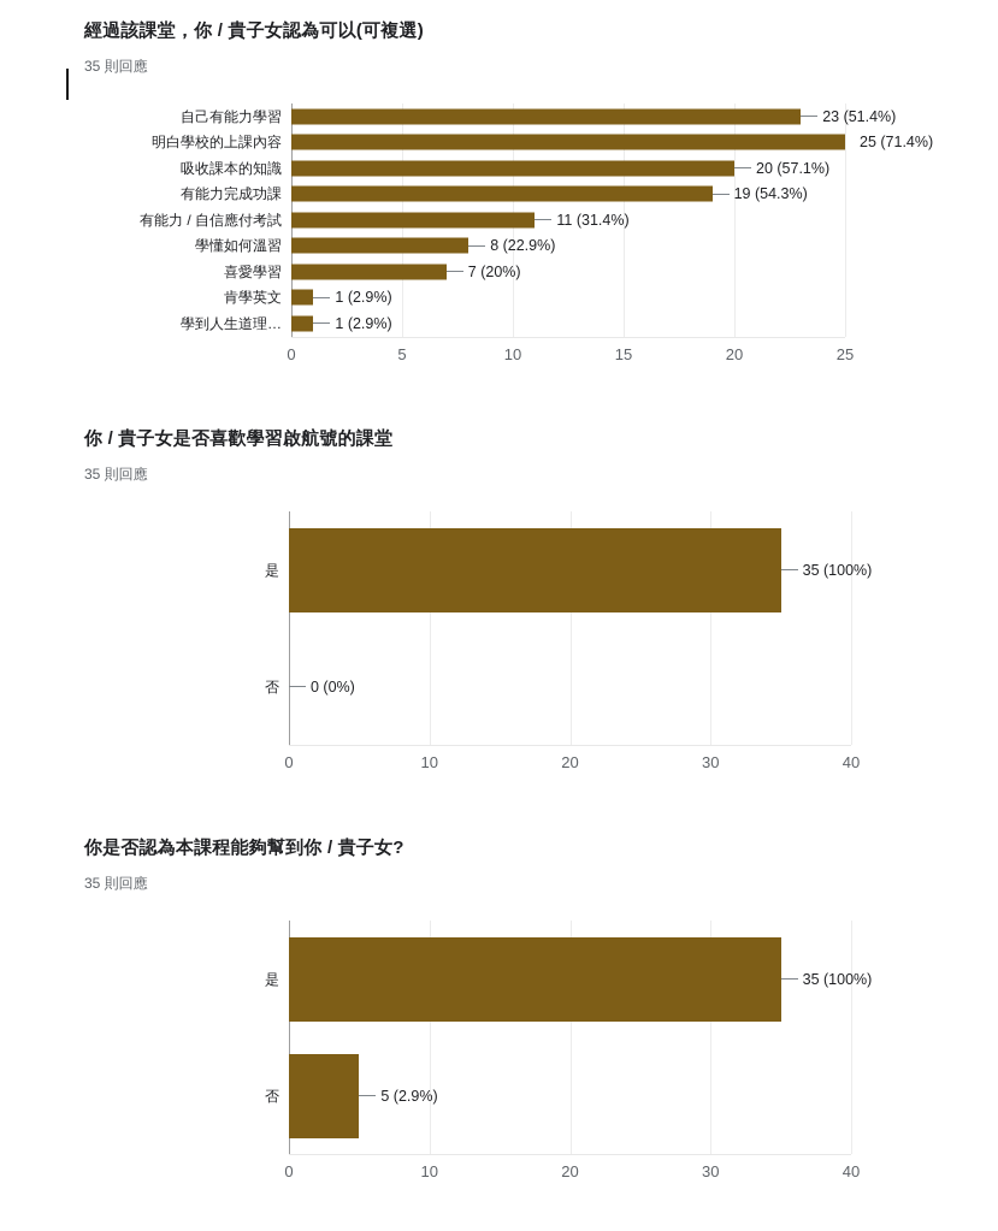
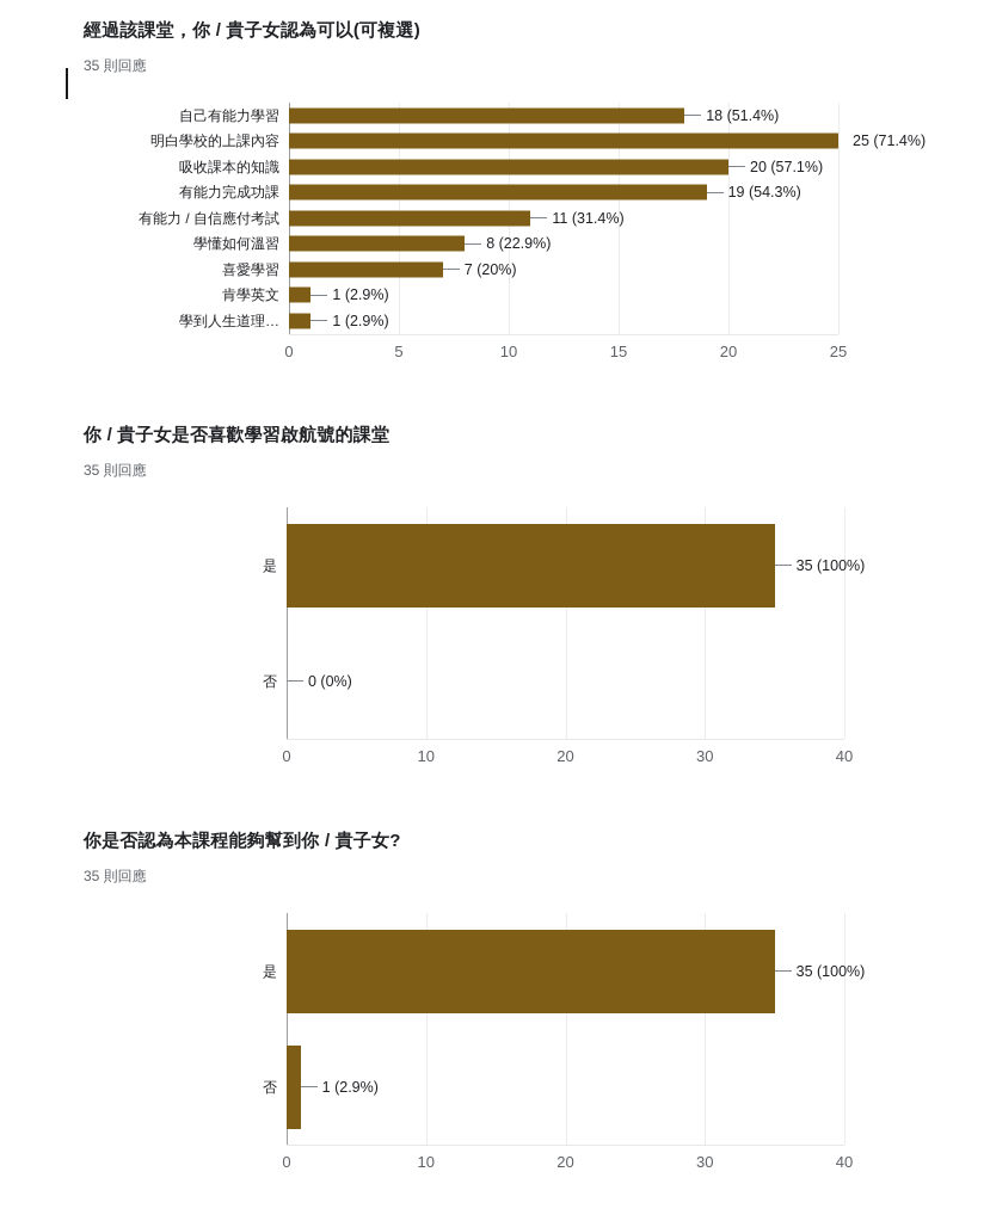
經過該課堂，你 / 貴子女認為可以(可複選)/自己有能力學習: 23 -> 18
你是否認為本課程能夠幫到你 / 貴子女?/否: 5 -> 1
